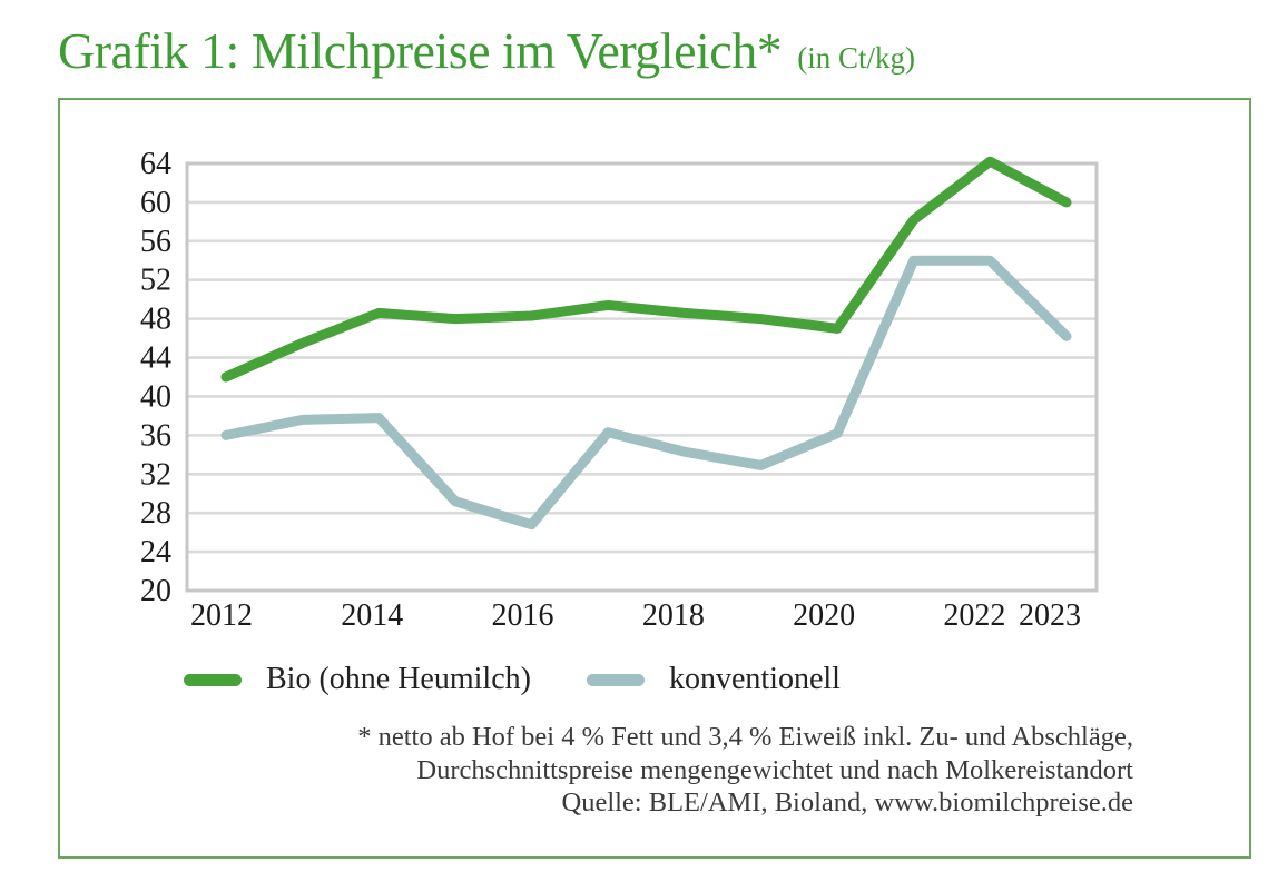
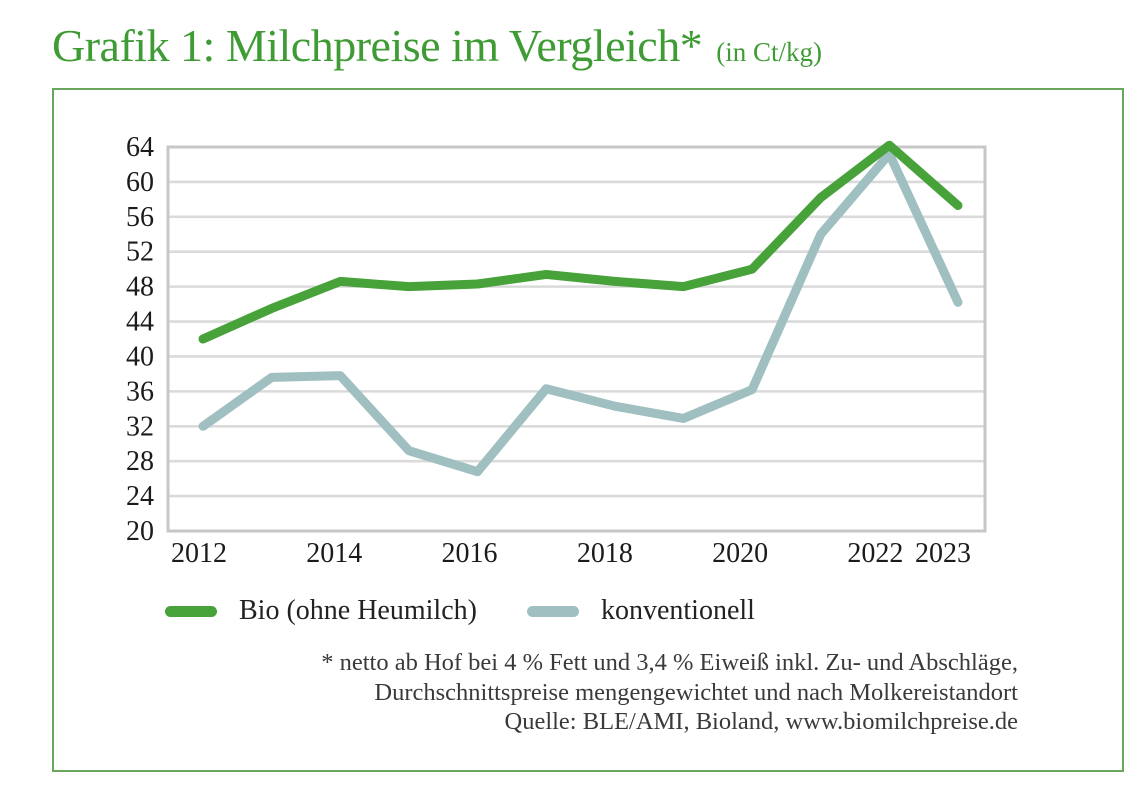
konventionell/2012: 36 -> 32
Bio (ohne Heumilch)/2020: 47 -> 50
konventionell/2022: 54 -> 63
Bio (ohne Heumilch)/2023: 60 -> 57
